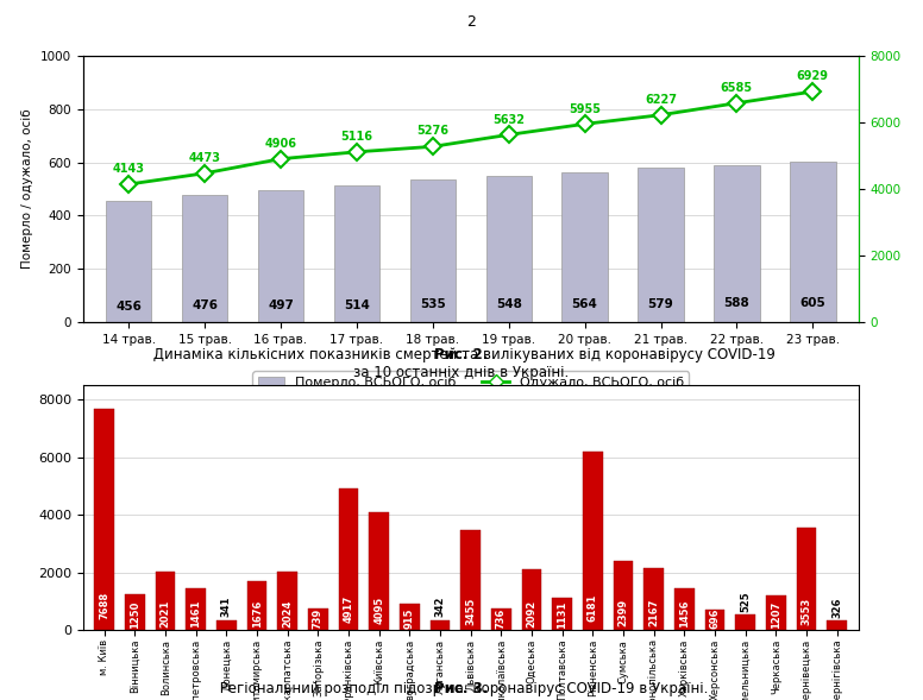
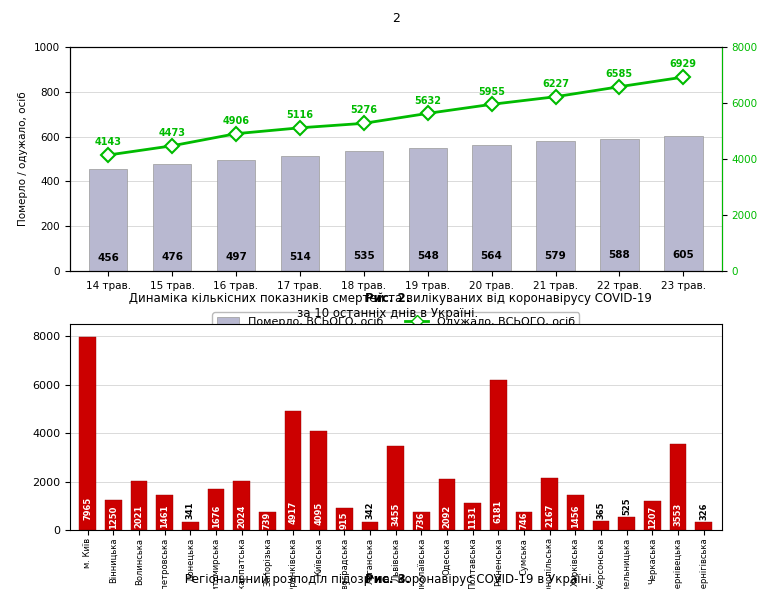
м. Київ: 7688 -> 7965
Сумська: 2399 -> 746
Херсонська: 696 -> 365
